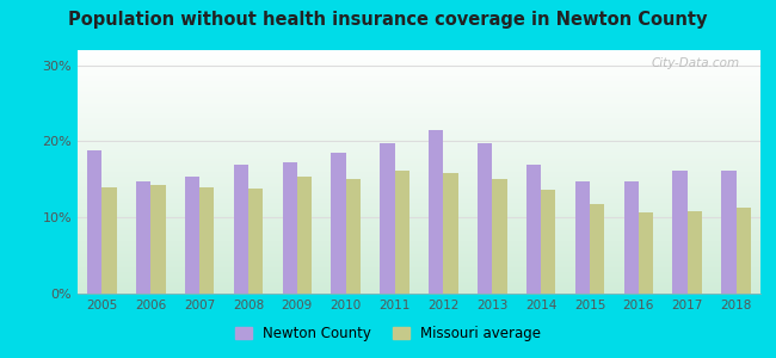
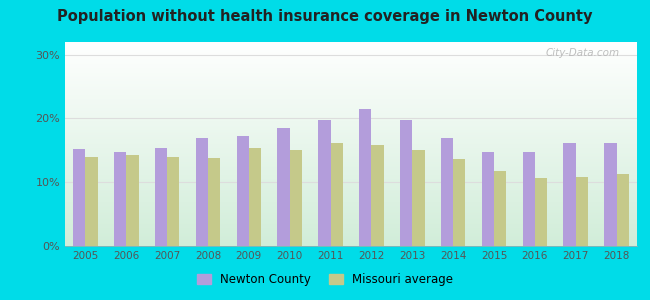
Newton County/2005: 18.8% -> 15.2%
